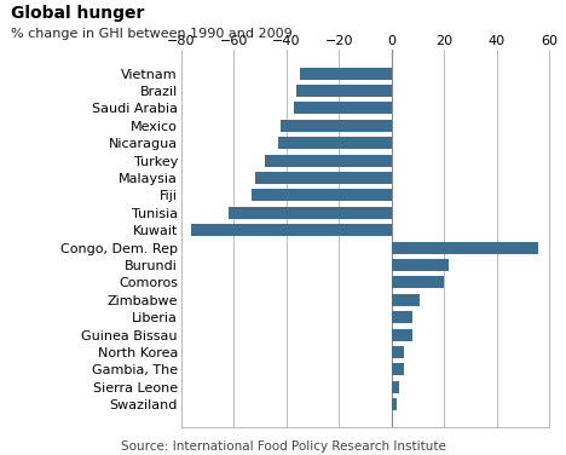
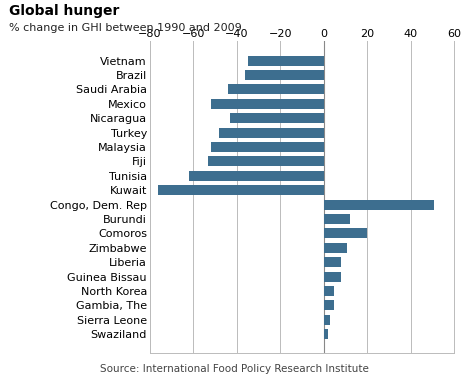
Saudi Arabia: -37 -> -44
Mexico: -42 -> -52
Congo, Dem. Rep: 56 -> 51
Burundi: 22 -> 12
